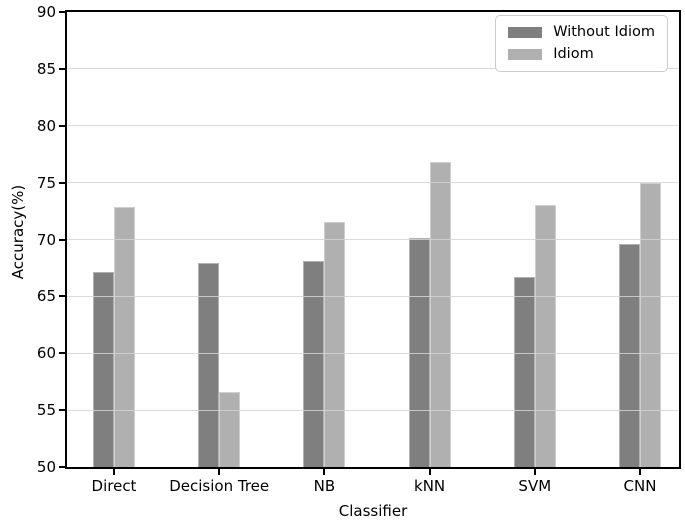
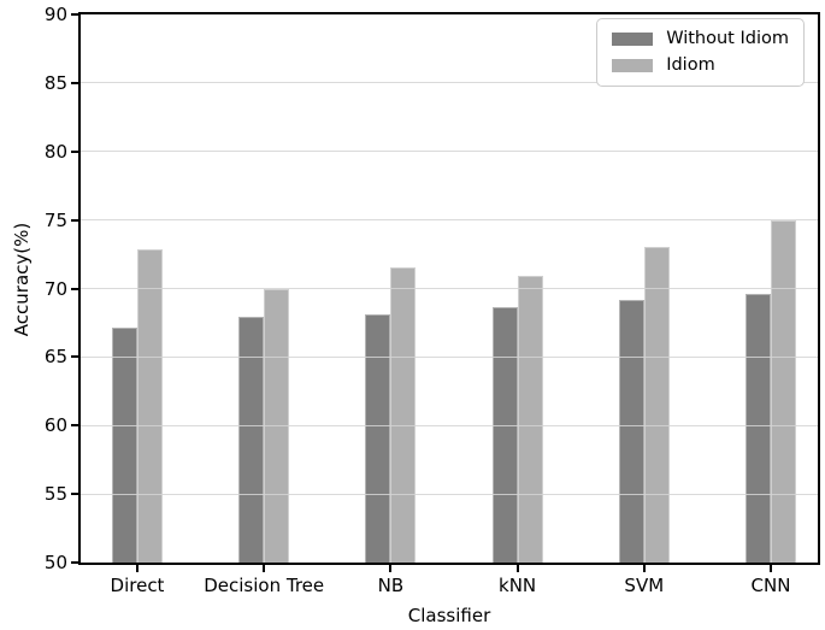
Idiom/Decision Tree: 56.6 -> 70.0
Without Idiom/kNN: 70.1 -> 68.6
Idiom/kNN: 76.8 -> 70.9
Without Idiom/SVM: 66.7 -> 69.2
